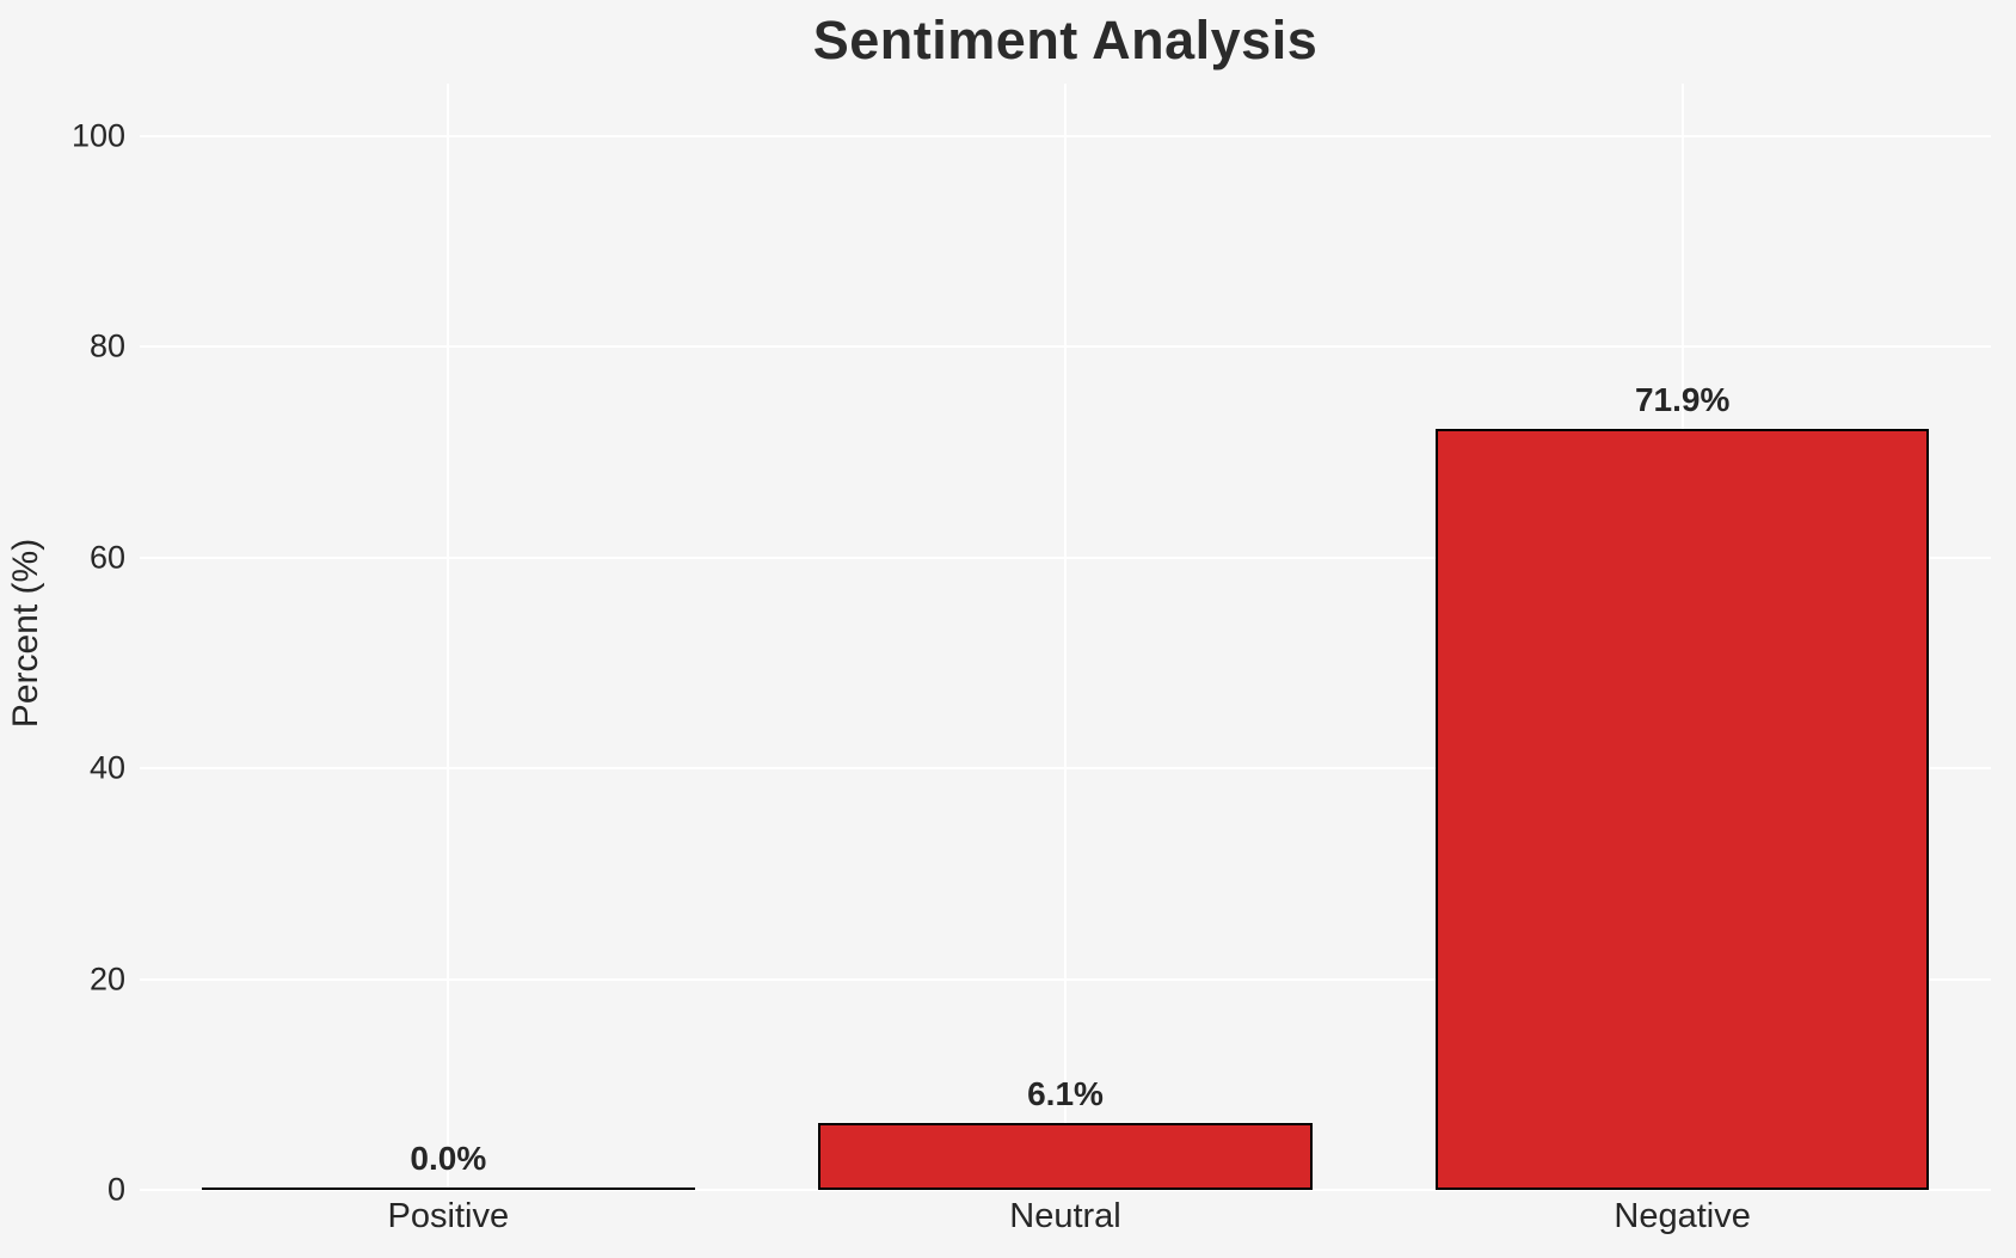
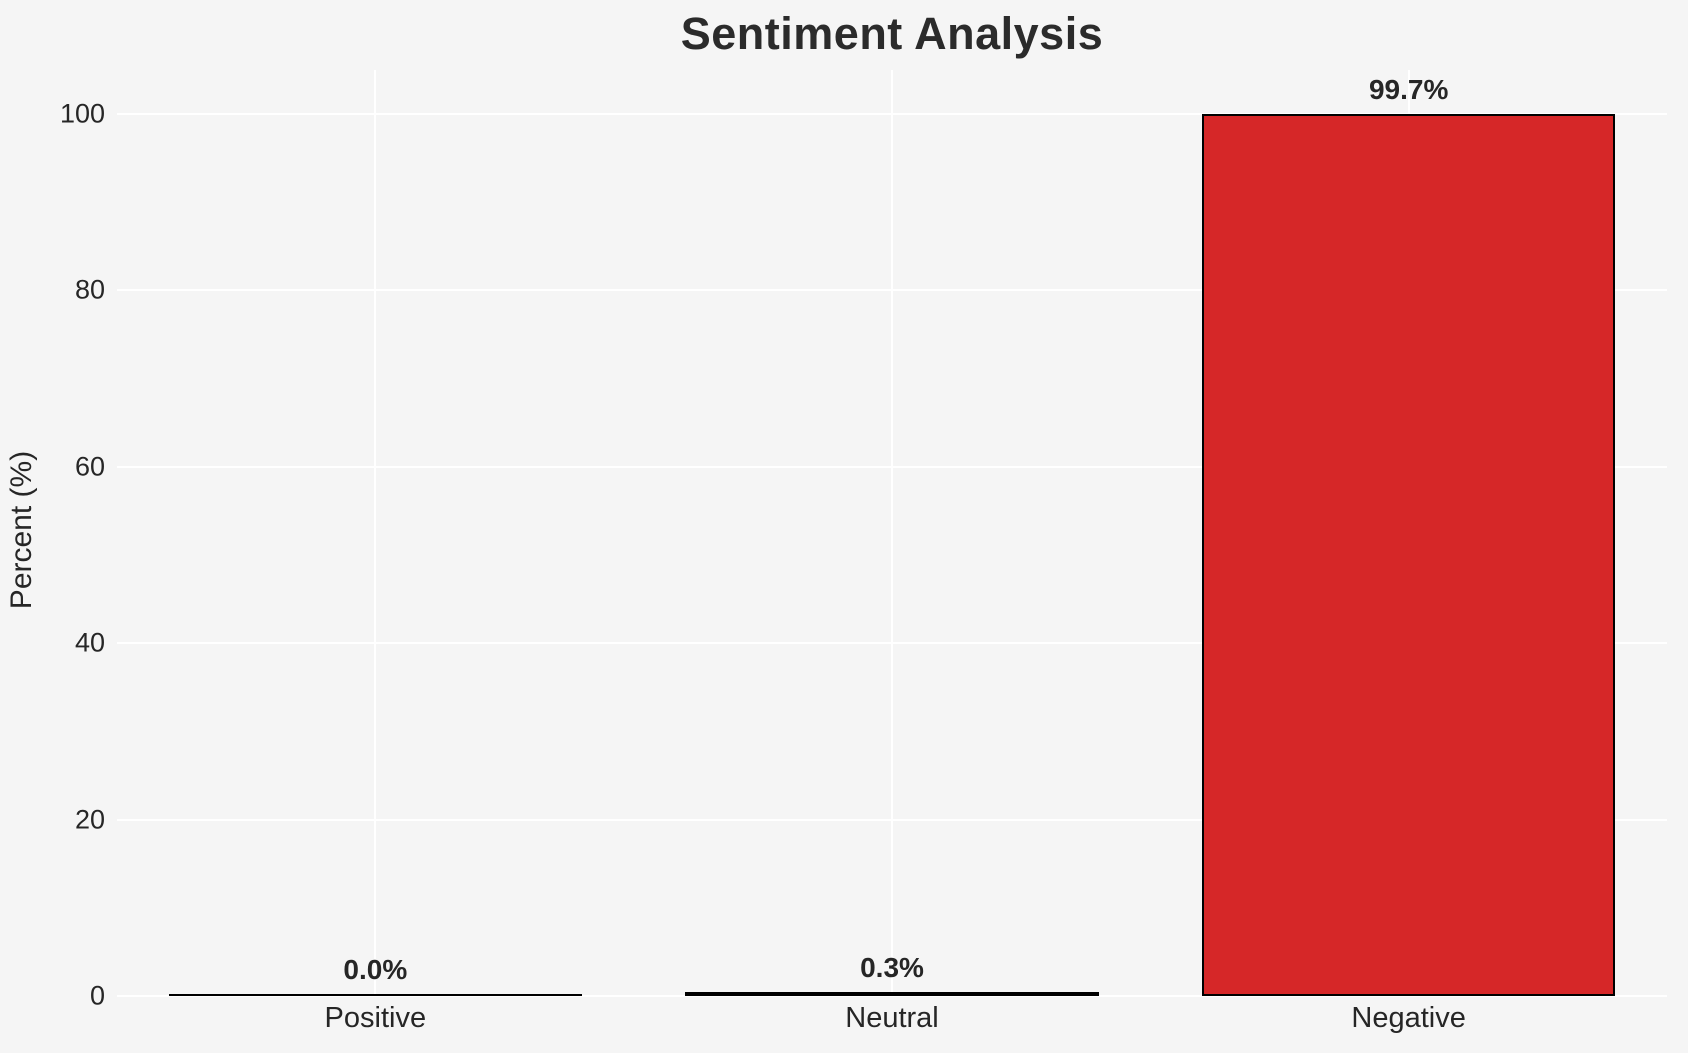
Neutral: 6.1% -> 0.3%
Negative: 71.9% -> 99.7%
